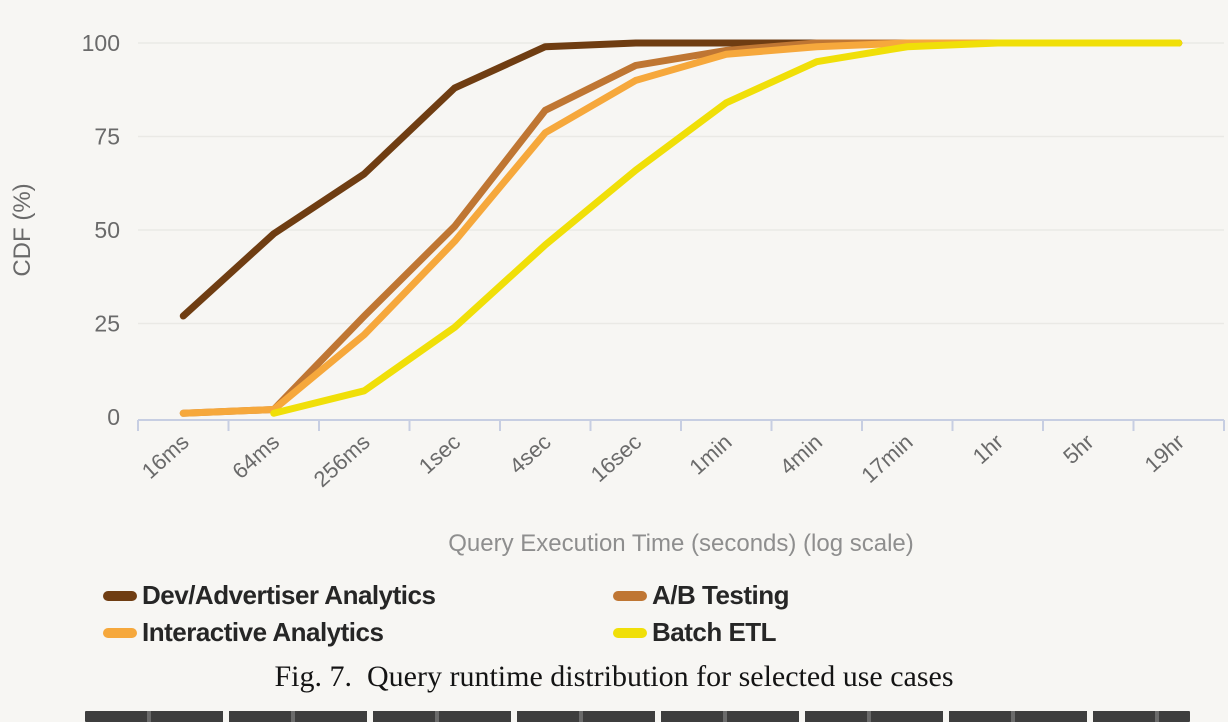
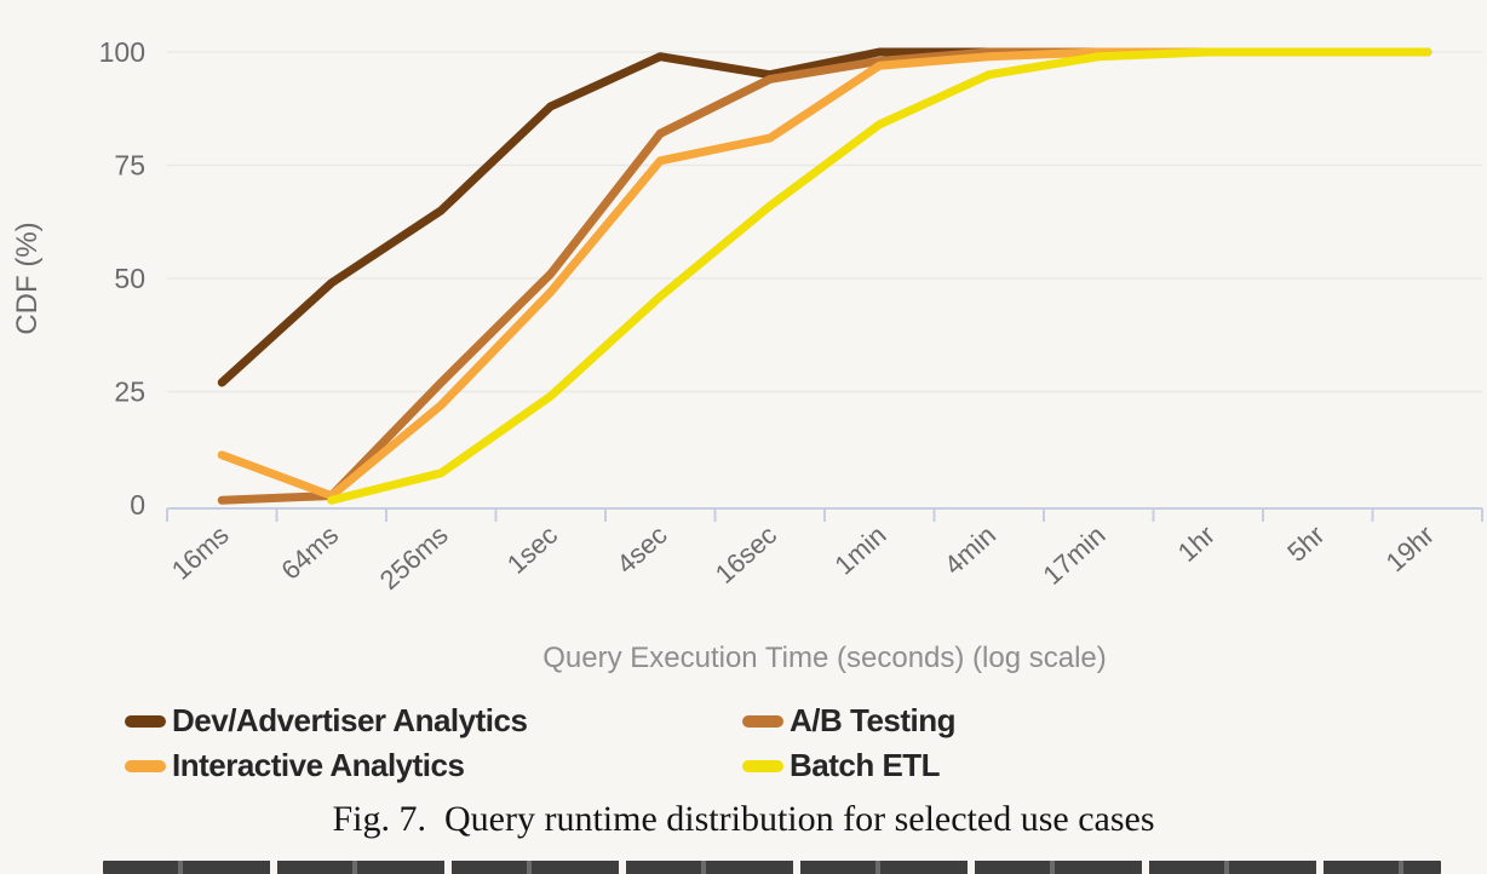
Interactive Analytics/16ms: 1 -> 11
Dev/Advertiser Analytics/16sec: 100 -> 95
Interactive Analytics/16sec: 90 -> 81
